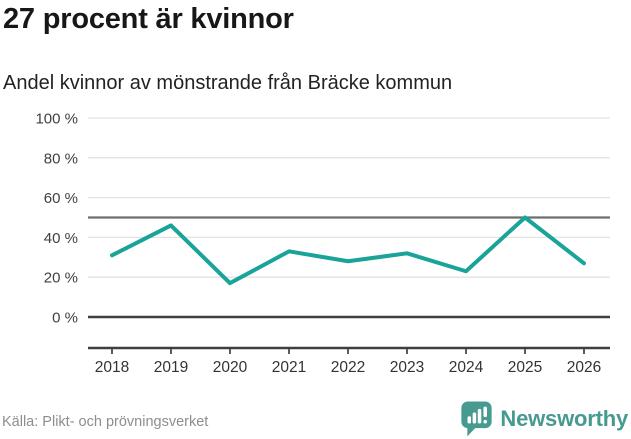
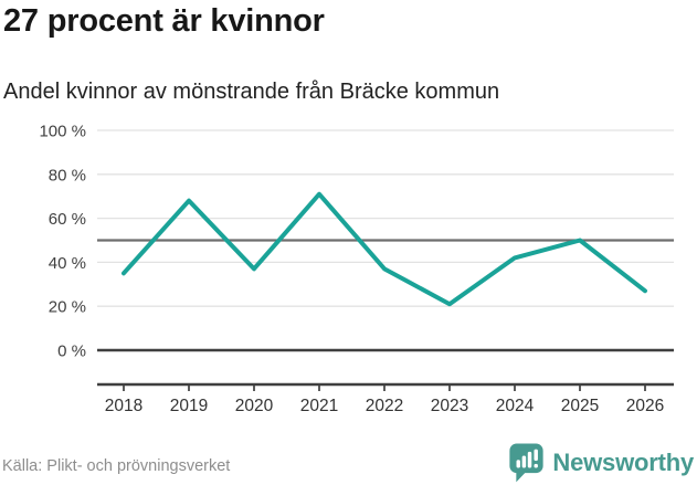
2018: 31% -> 35%
2019: 46% -> 68%
2020: 17% -> 37%
2021: 33% -> 71%
2022: 28% -> 37%
2023: 32% -> 21%
2024: 23% -> 42%
